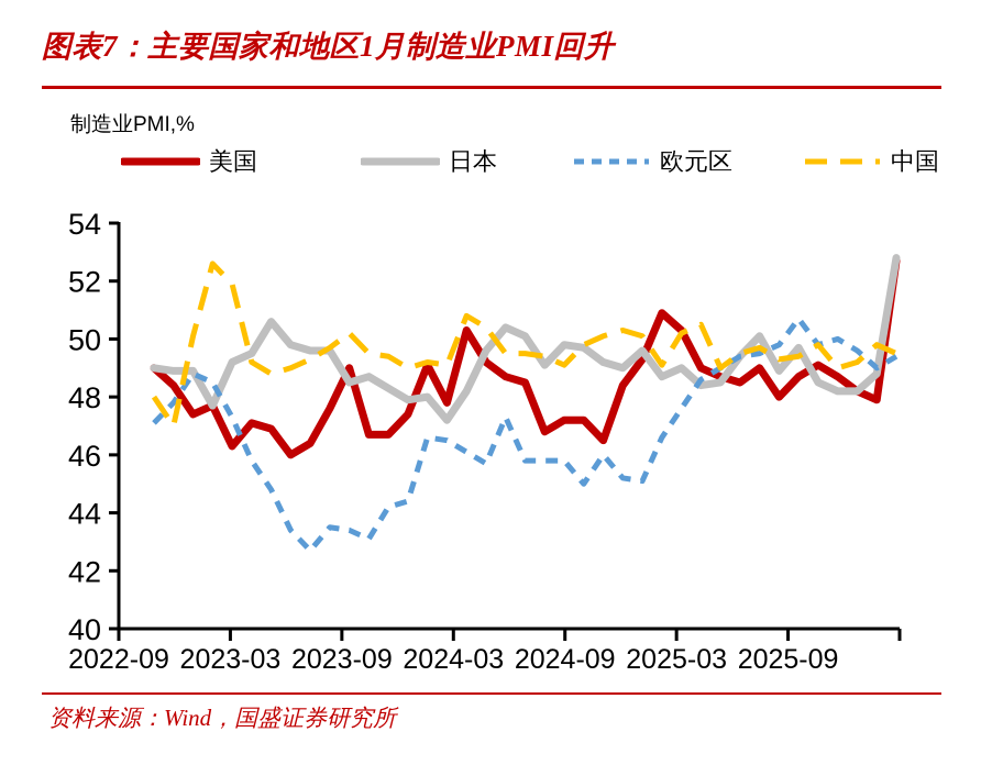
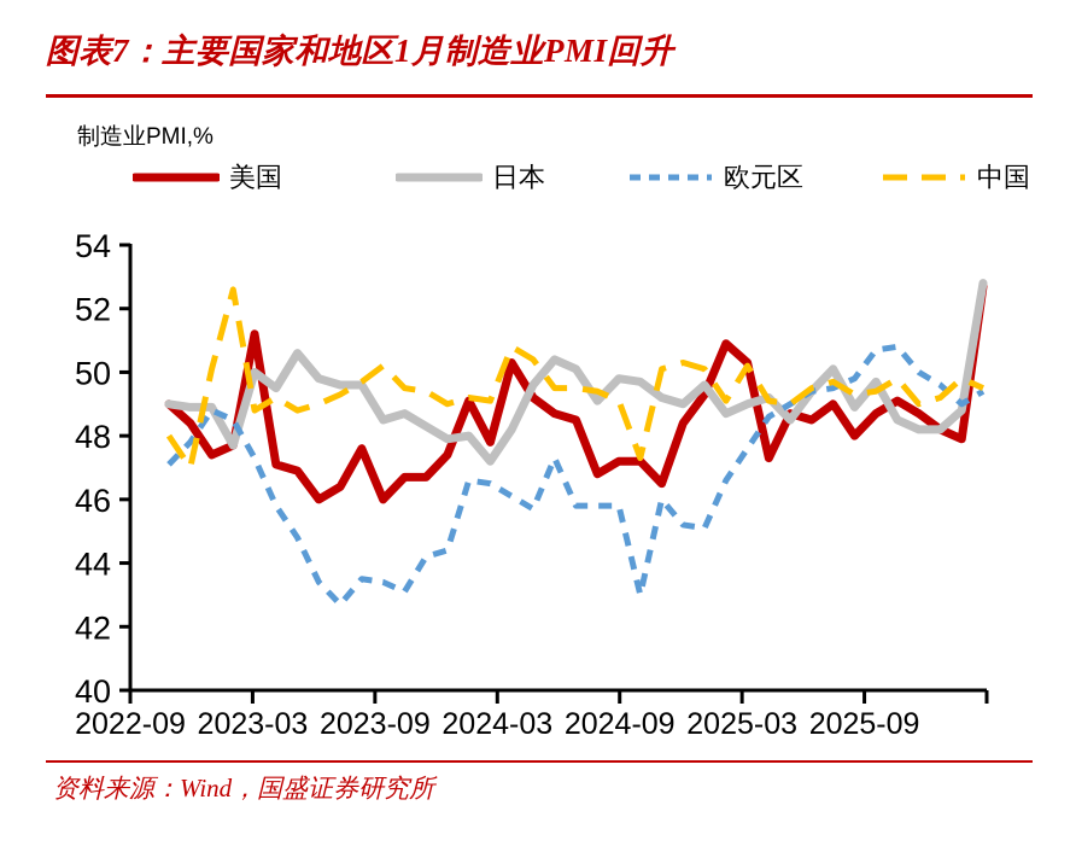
美国/2023-03: 46.3 -> 51.2
日本/2023-03: 49.2 -> 50.0
中国/2023-03: 51.9 -> 48.8
美国/2023-09: 49.0 -> 46.0
欧元区/2024-09: 45.0 -> 43.0
中国/2024-09: 49.8 -> 47.3
美国/2025-03: 49.0 -> 47.3
日本/2025-03: 48.4 -> 49.2
中国/2025-03: 50.5 -> 49.1
欧元区/2025-09: 49.8 -> 50.8
